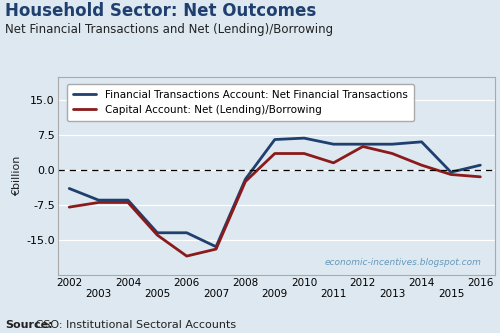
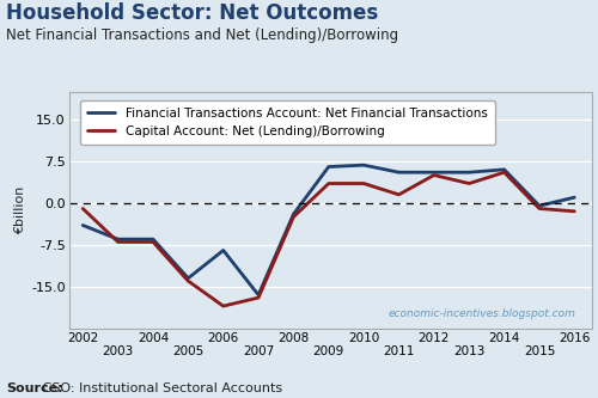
Capital Account: Net (Lending)/Borrowing/2002: -8.0 -> -1.0
Financial Transactions Account: Net Financial Transactions/2006: -13.5 -> -8.5
Capital Account: Net (Lending)/Borrowing/2014: 1.0 -> 5.5
